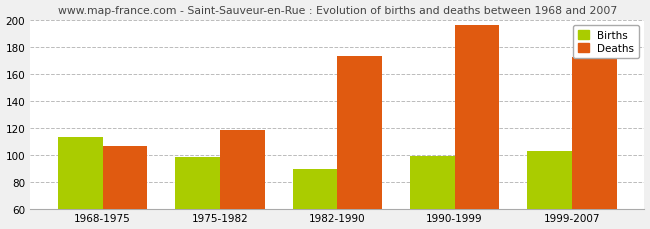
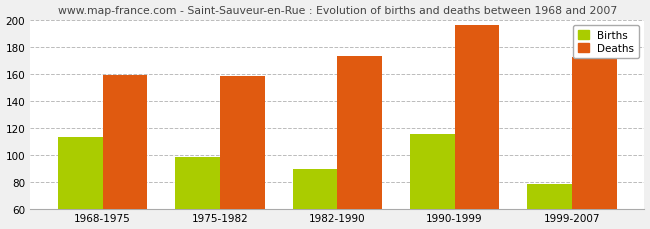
Deaths/1968-1975: 106 -> 159
Deaths/1975-1982: 118 -> 158
Births/1990-1999: 99 -> 115
Births/1999-2007: 103 -> 78
